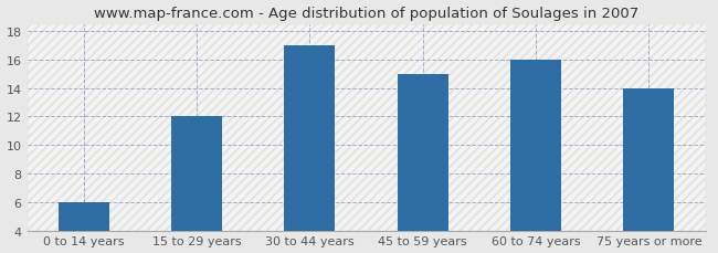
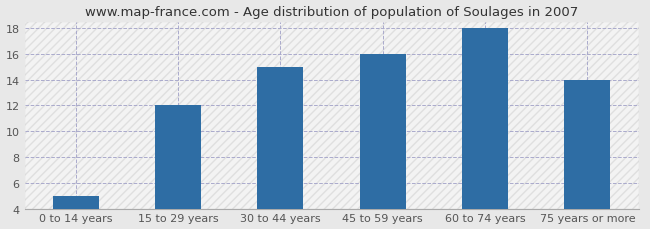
0 to 14 years: 6 -> 5
30 to 44 years: 17 -> 15
45 to 59 years: 15 -> 16
60 to 74 years: 16 -> 18
